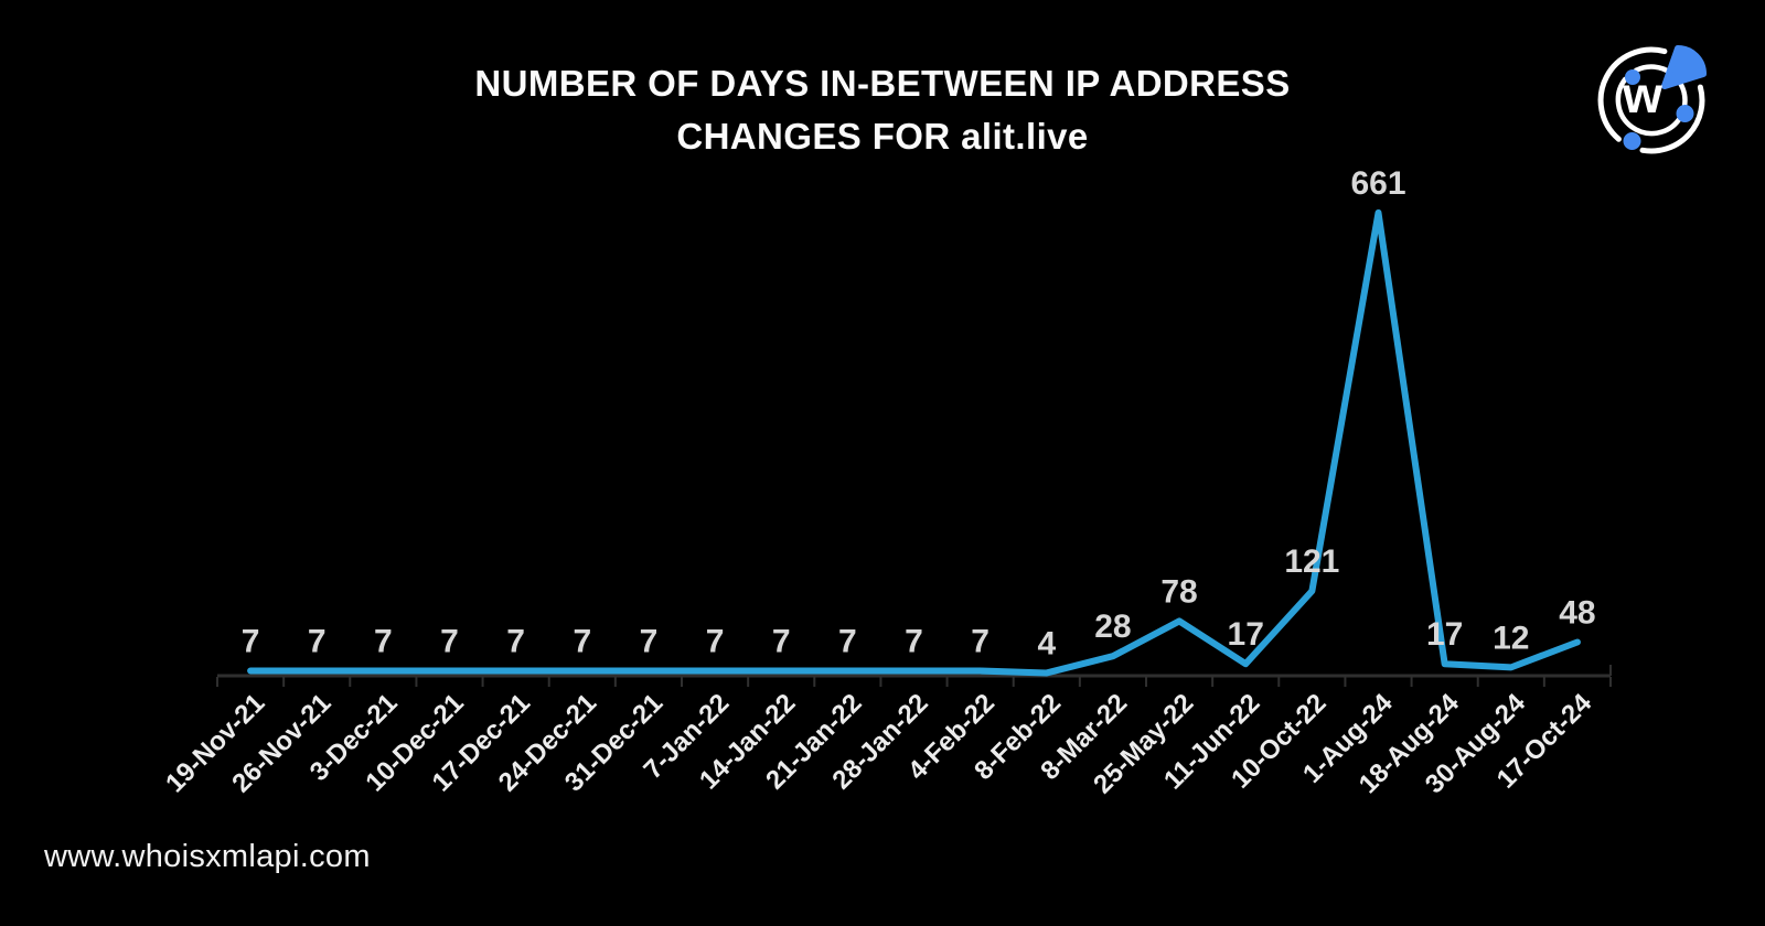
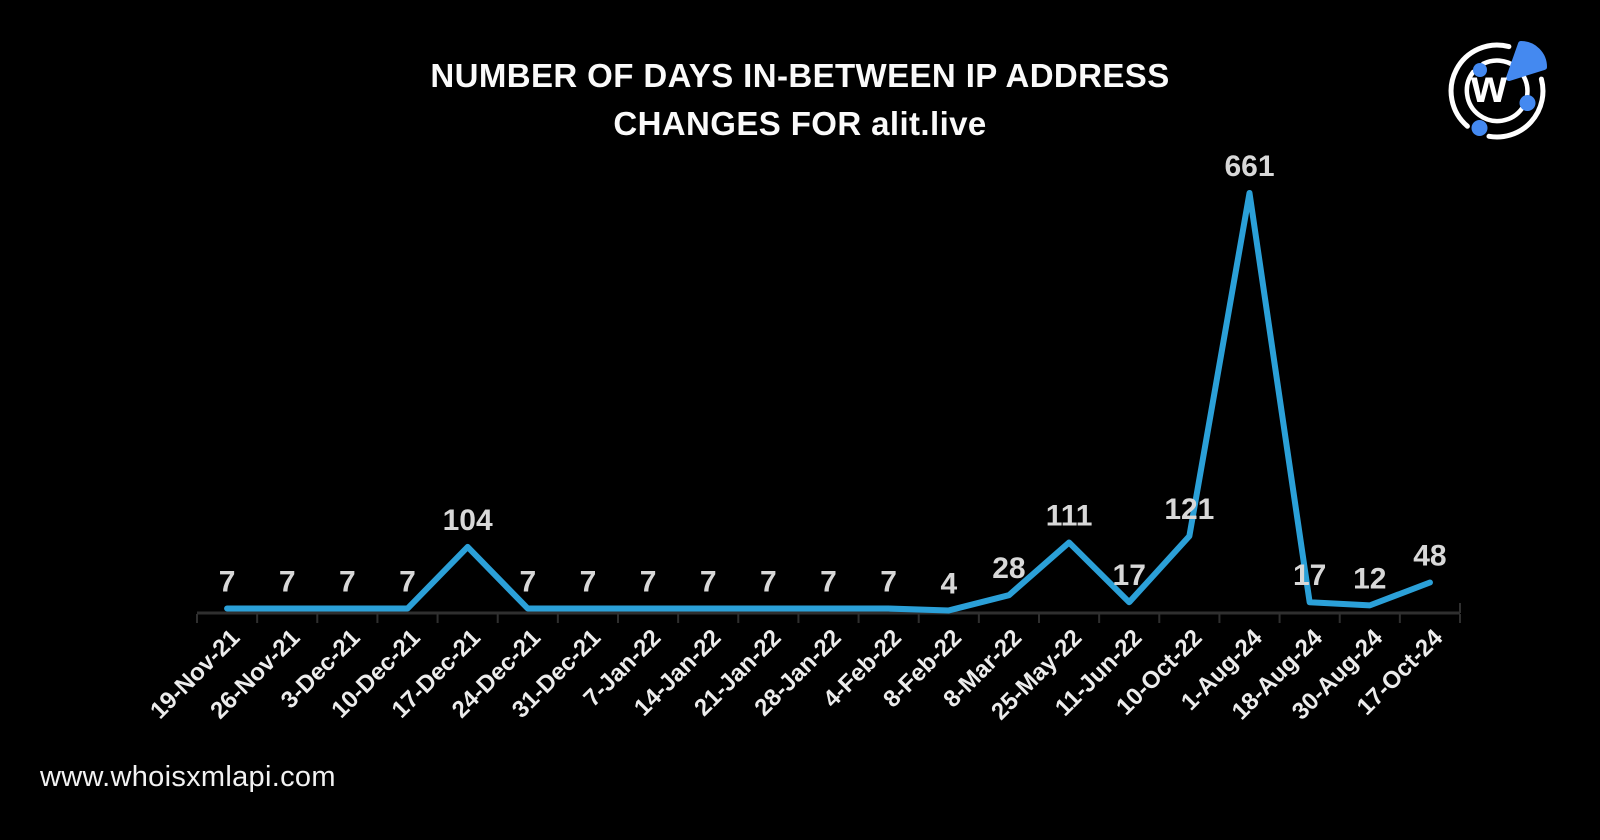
17-Dec-21: 7 -> 104
25-May-22: 78 -> 111
